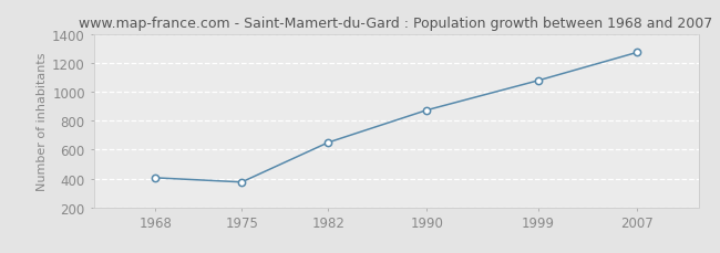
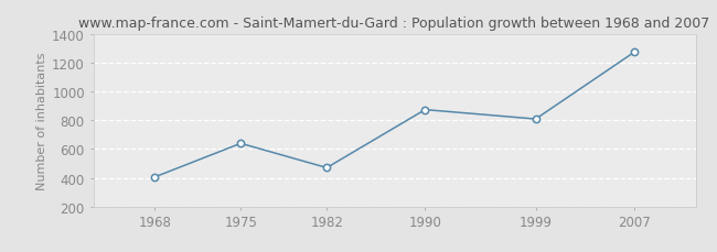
1975: 380 -> 640
1982: 650 -> 470
1999: 1080 -> 810
